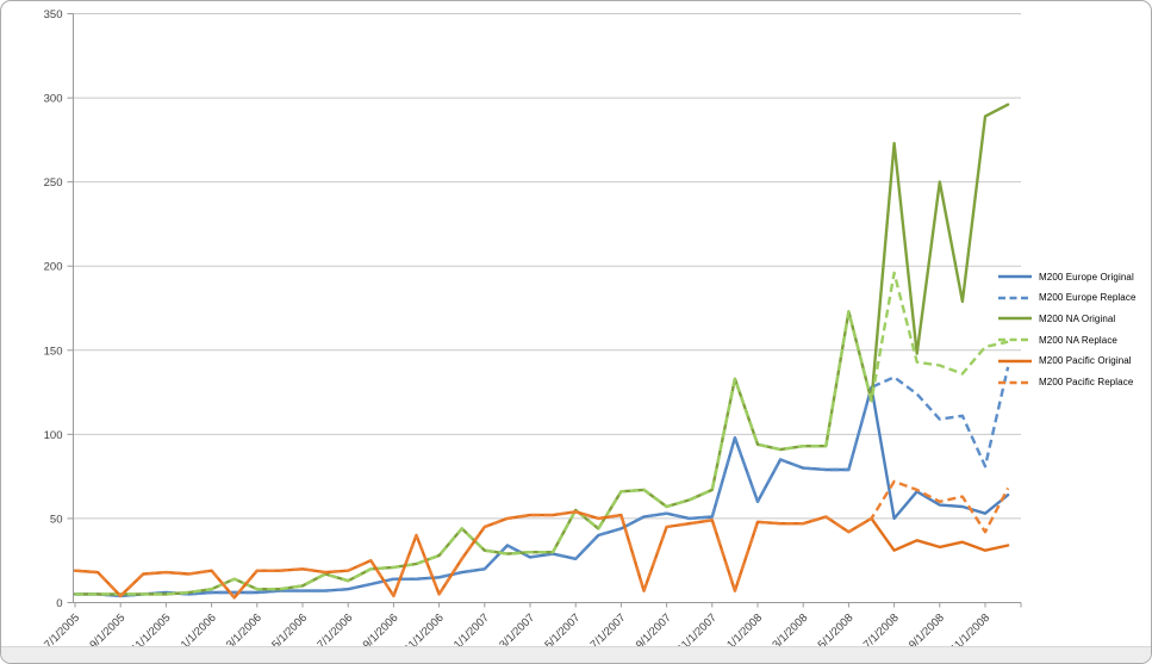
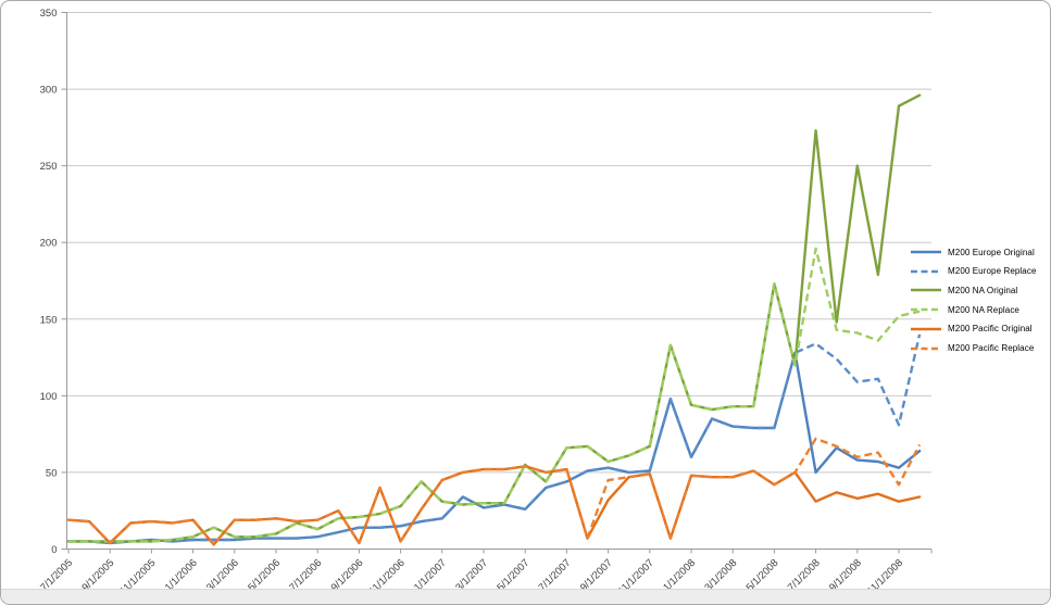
M200 Pacific Original/9/1/2007: 45 -> 32
